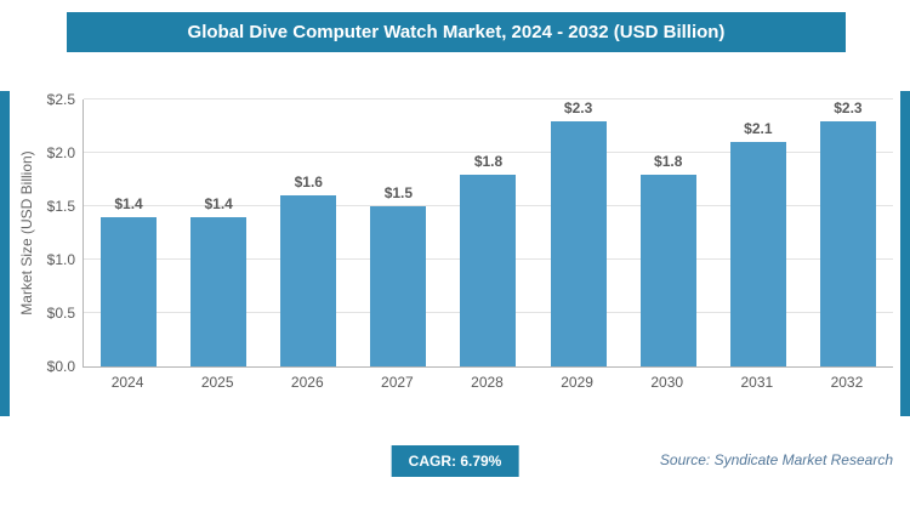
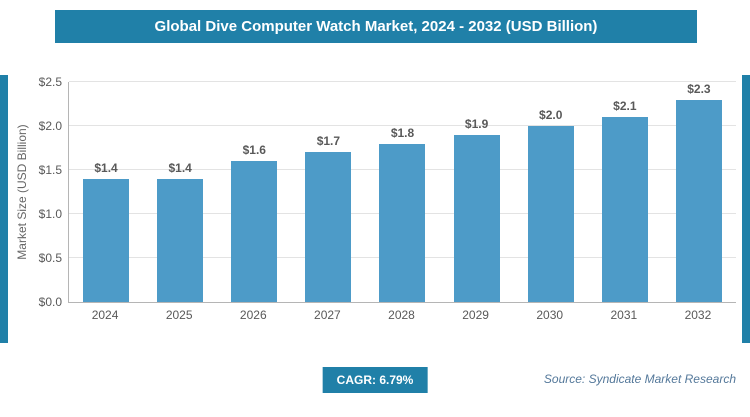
2027: $1.5 -> $1.7
2029: $2.3 -> $1.9
2030: $1.8 -> $2.0
